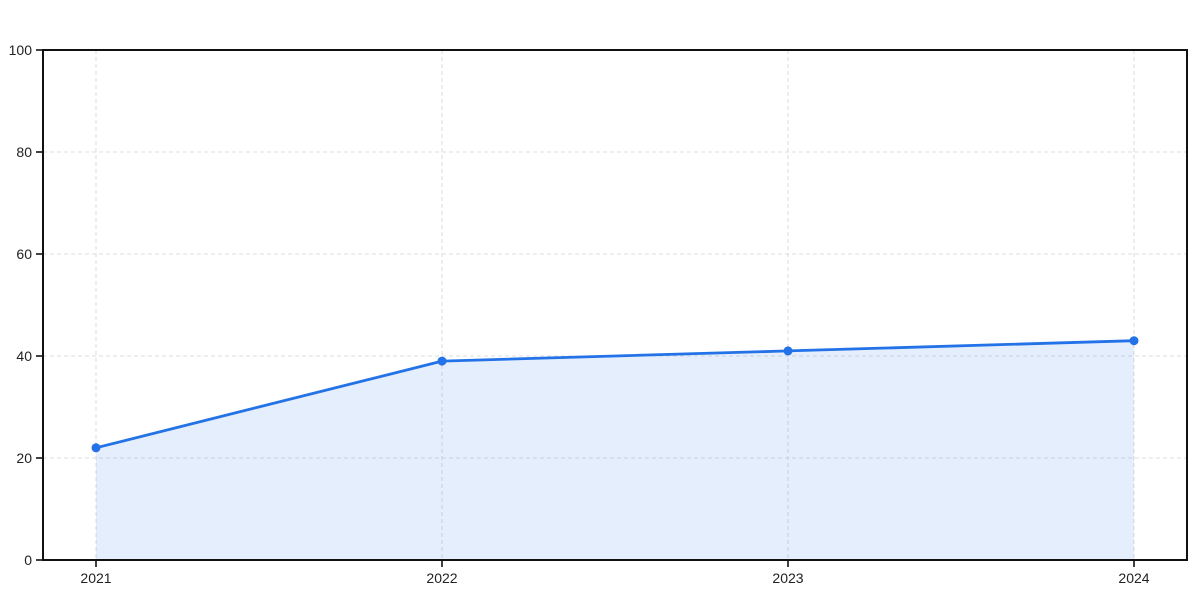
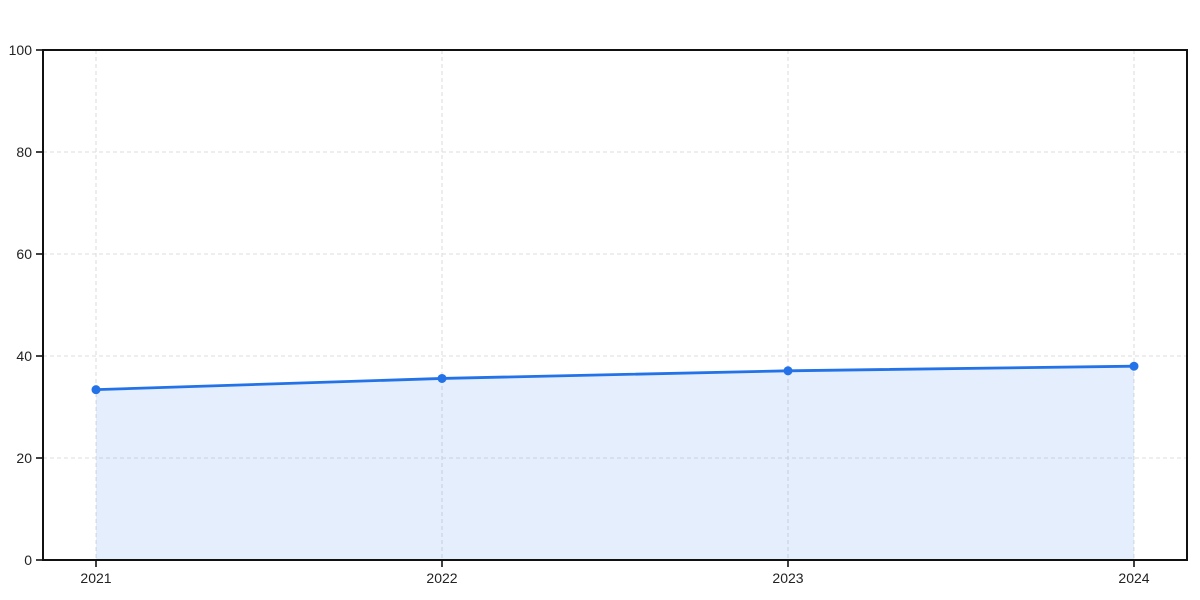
2021: 22 -> 33
2022: 39 -> 36
2023: 41 -> 37
2024: 43 -> 38
